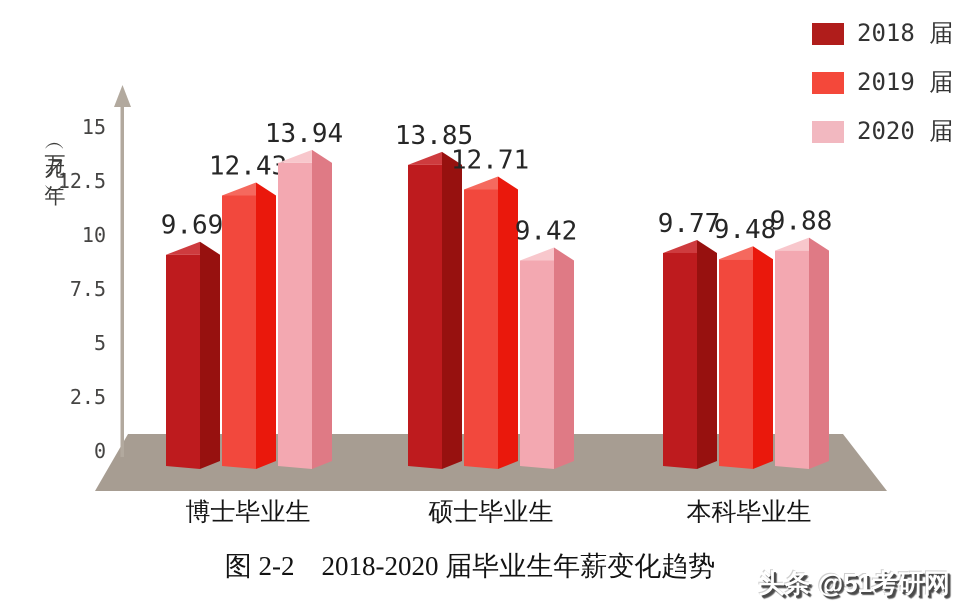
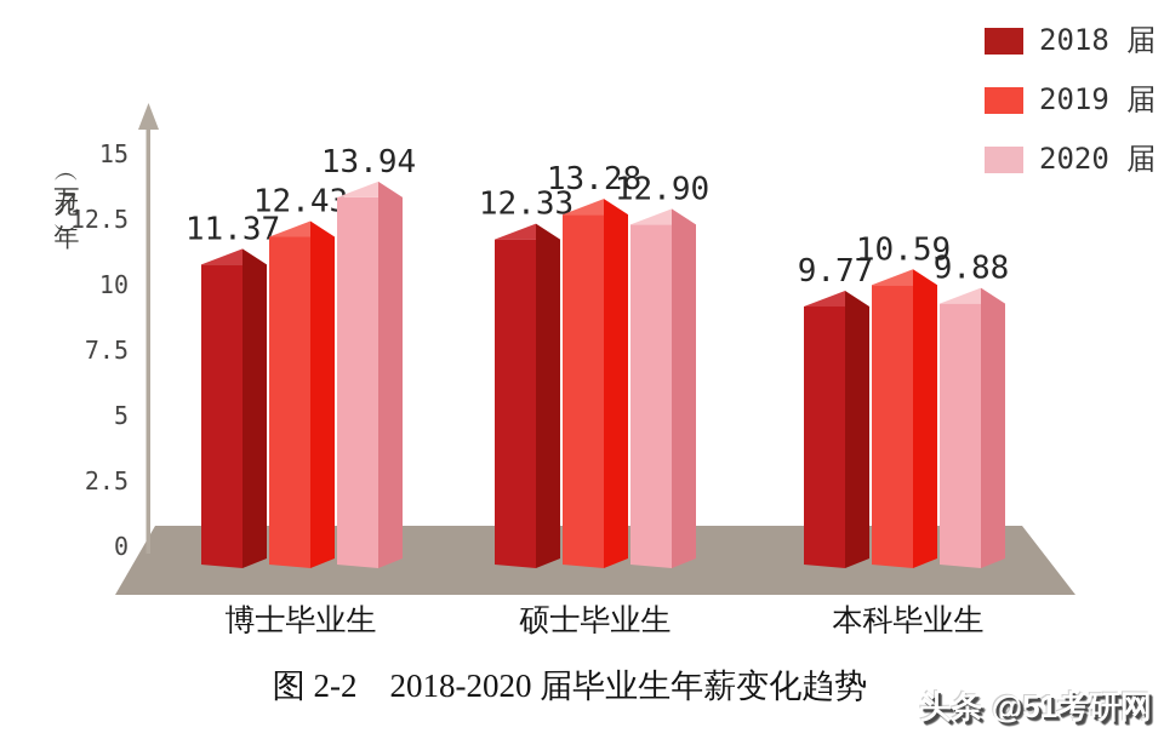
2018 届/博士毕业生: 9.69 -> 11.37
2018 届/硕士毕业生: 13.85 -> 12.33
2019 届/硕士毕业生: 12.71 -> 13.28
2020 届/硕士毕业生: 9.42 -> 12.90
2019 届/本科毕业生: 9.48 -> 10.59
